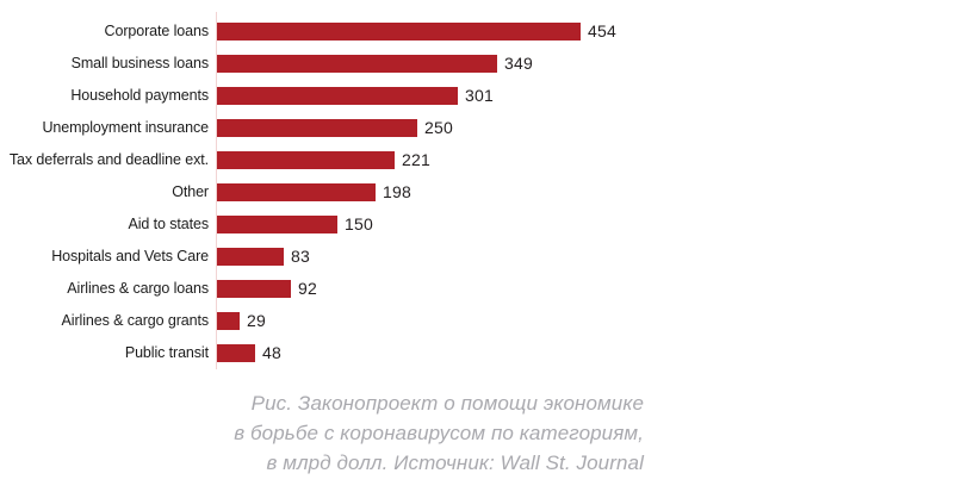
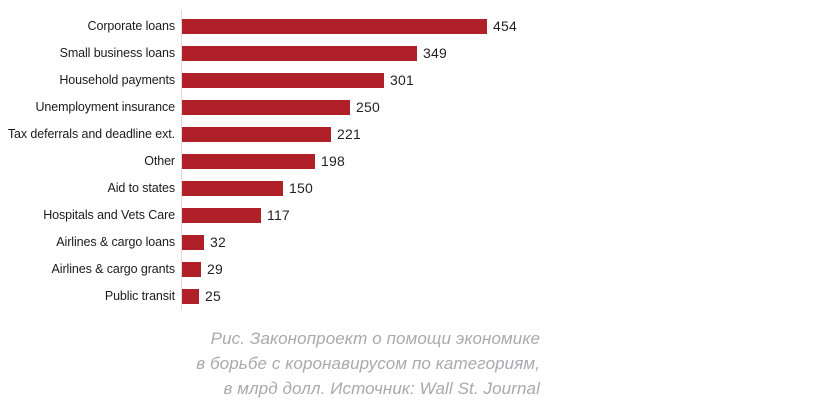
Hospitals and Vets Care: 83 -> 117
Airlines & cargo loans: 92 -> 32
Public transit: 48 -> 25
